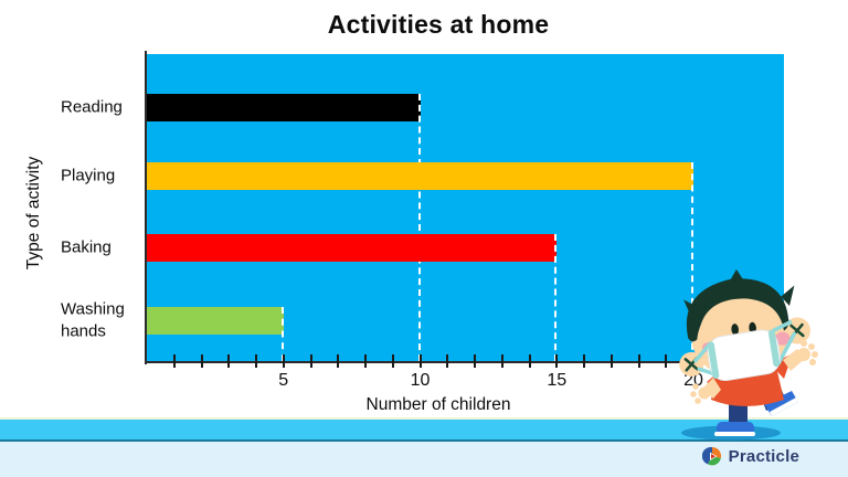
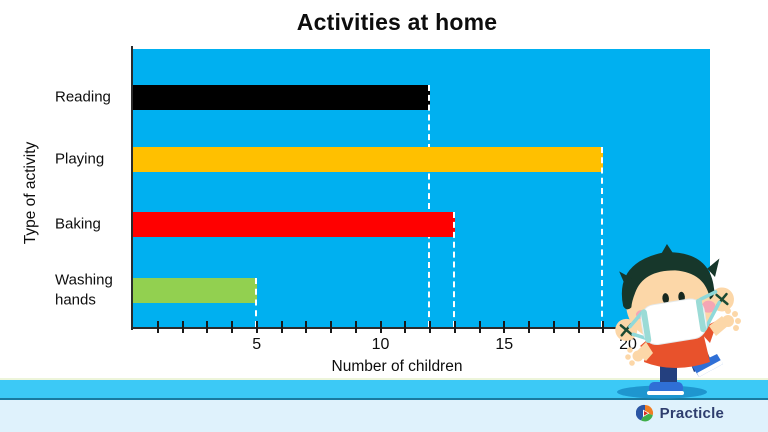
Reading: 10 -> 12
Playing: 20 -> 19
Baking: 15 -> 13
